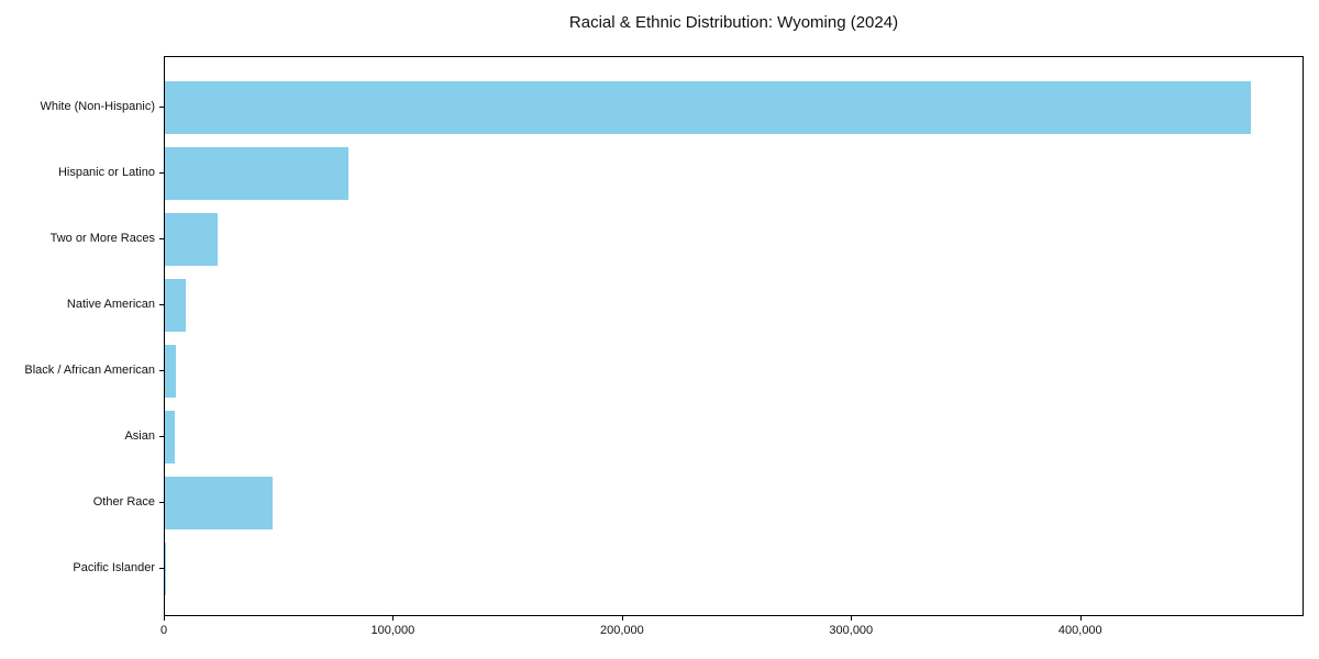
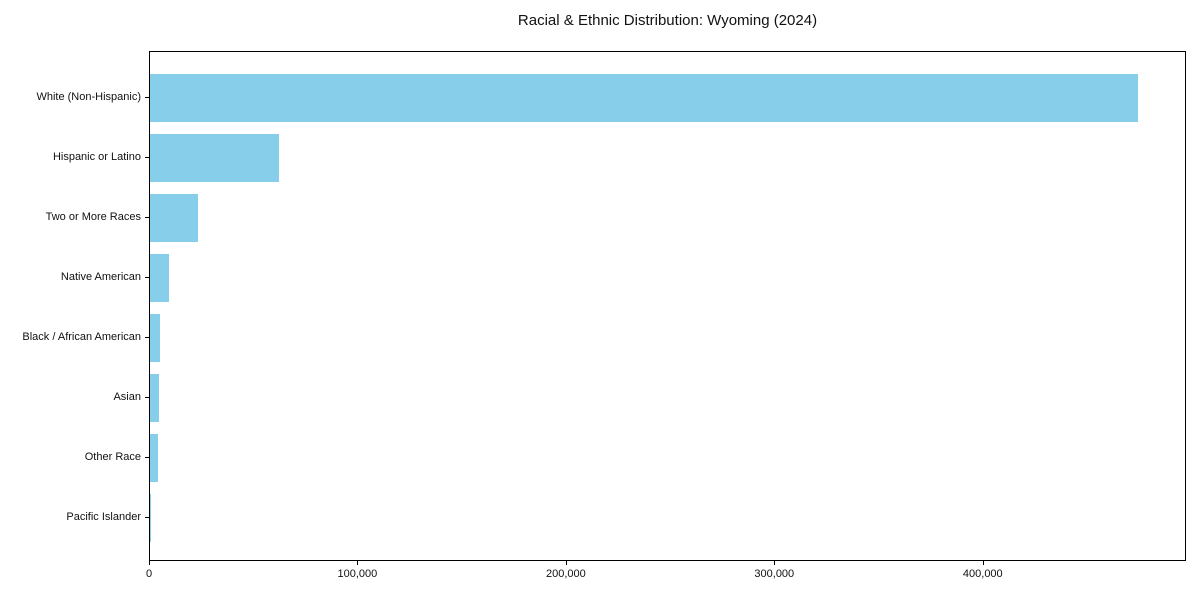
Hispanic or Latino: 80000 -> 62000
Other Race: 47000 -> 4000
